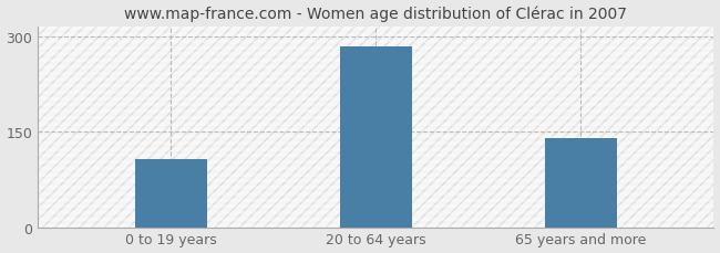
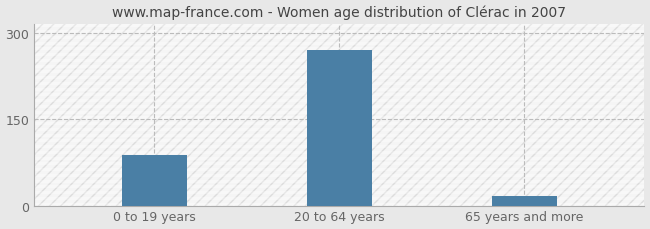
0 to 19 years: 107 -> 88
20 to 64 years: 284 -> 270
65 years and more: 140 -> 16
